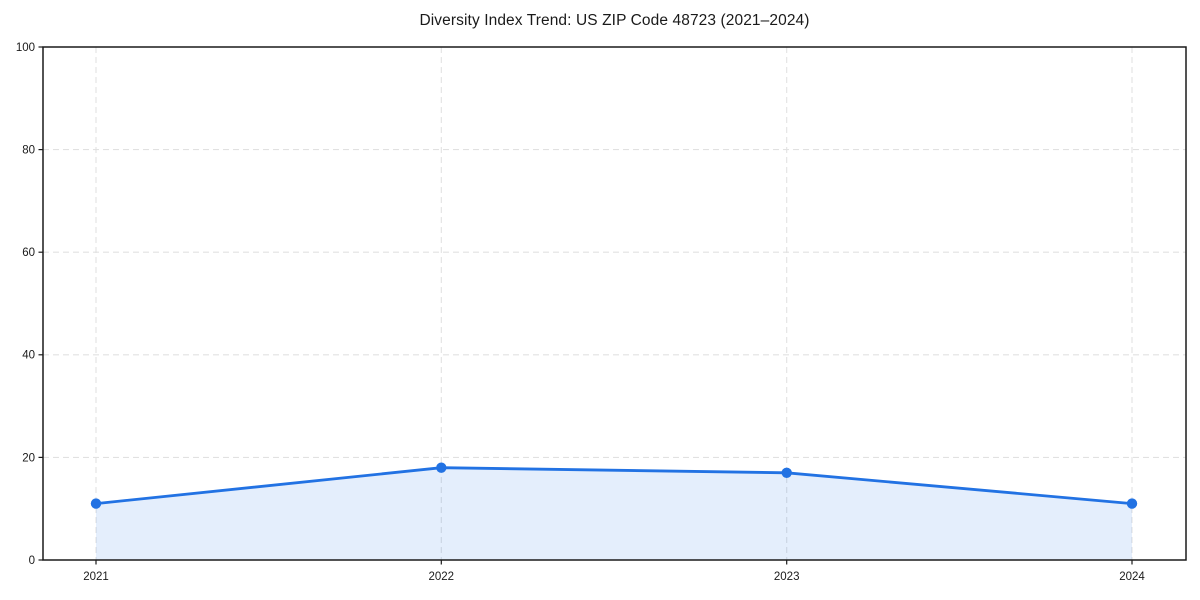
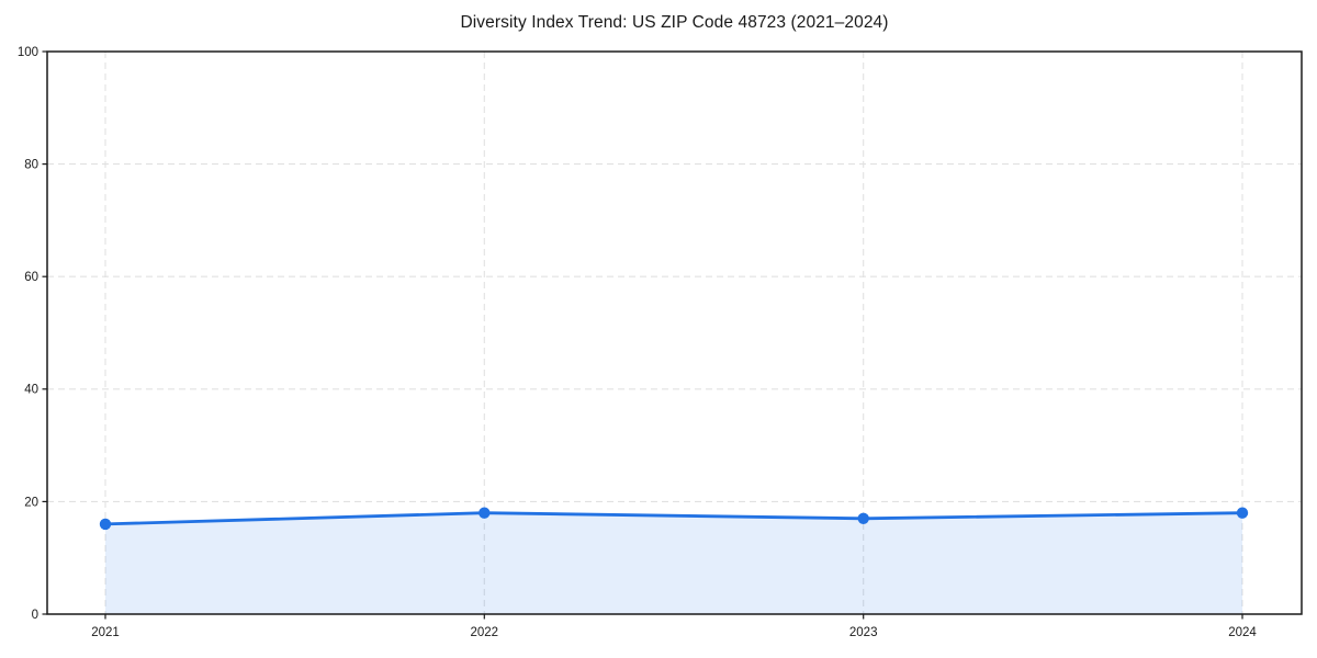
2021: 11 -> 16
2024: 11 -> 18
